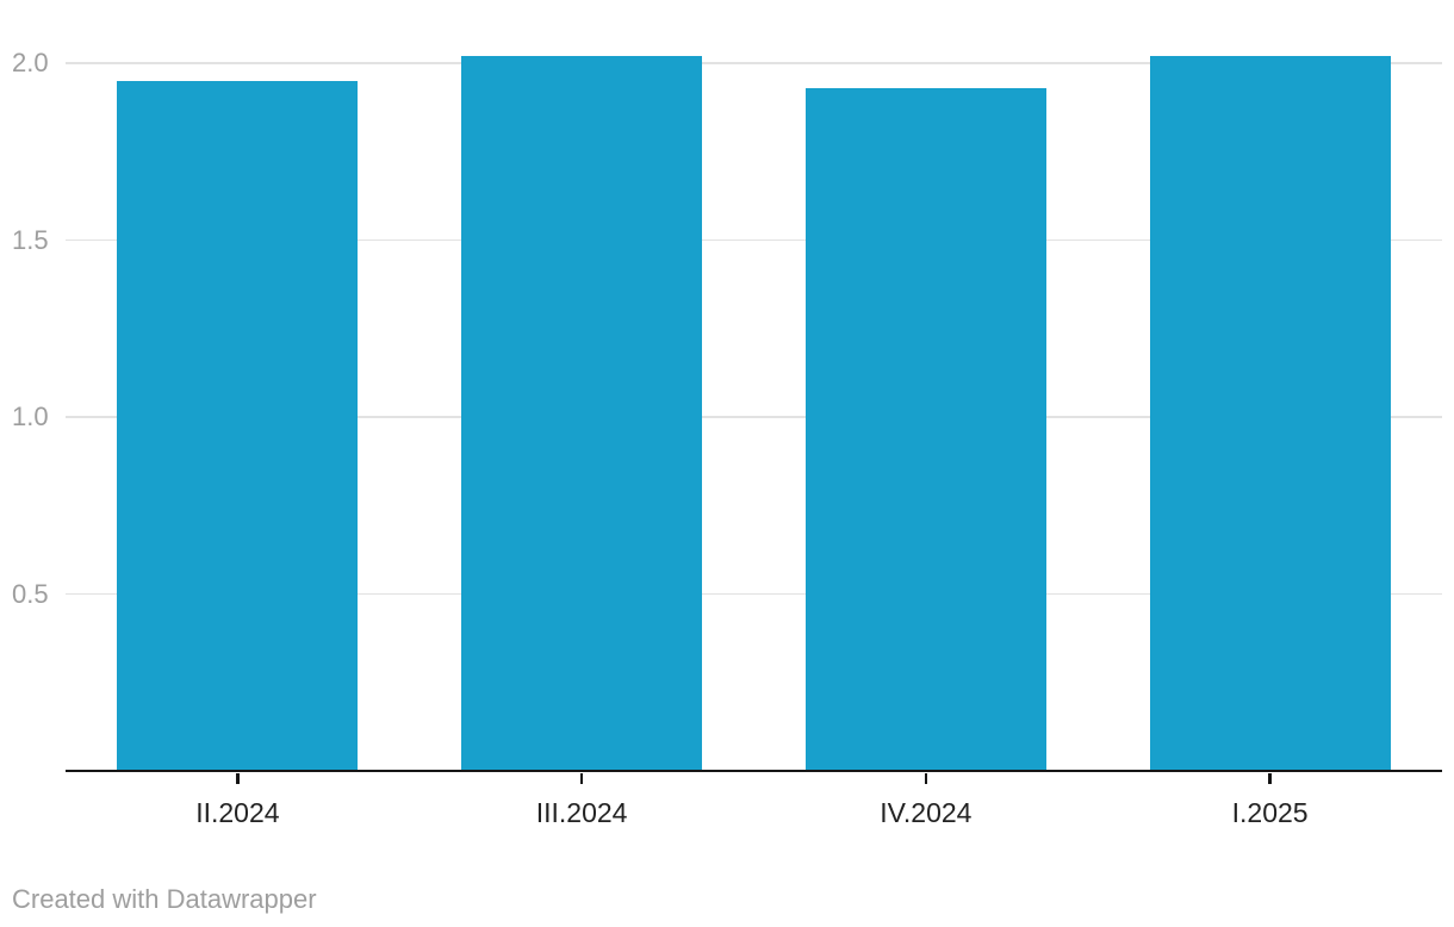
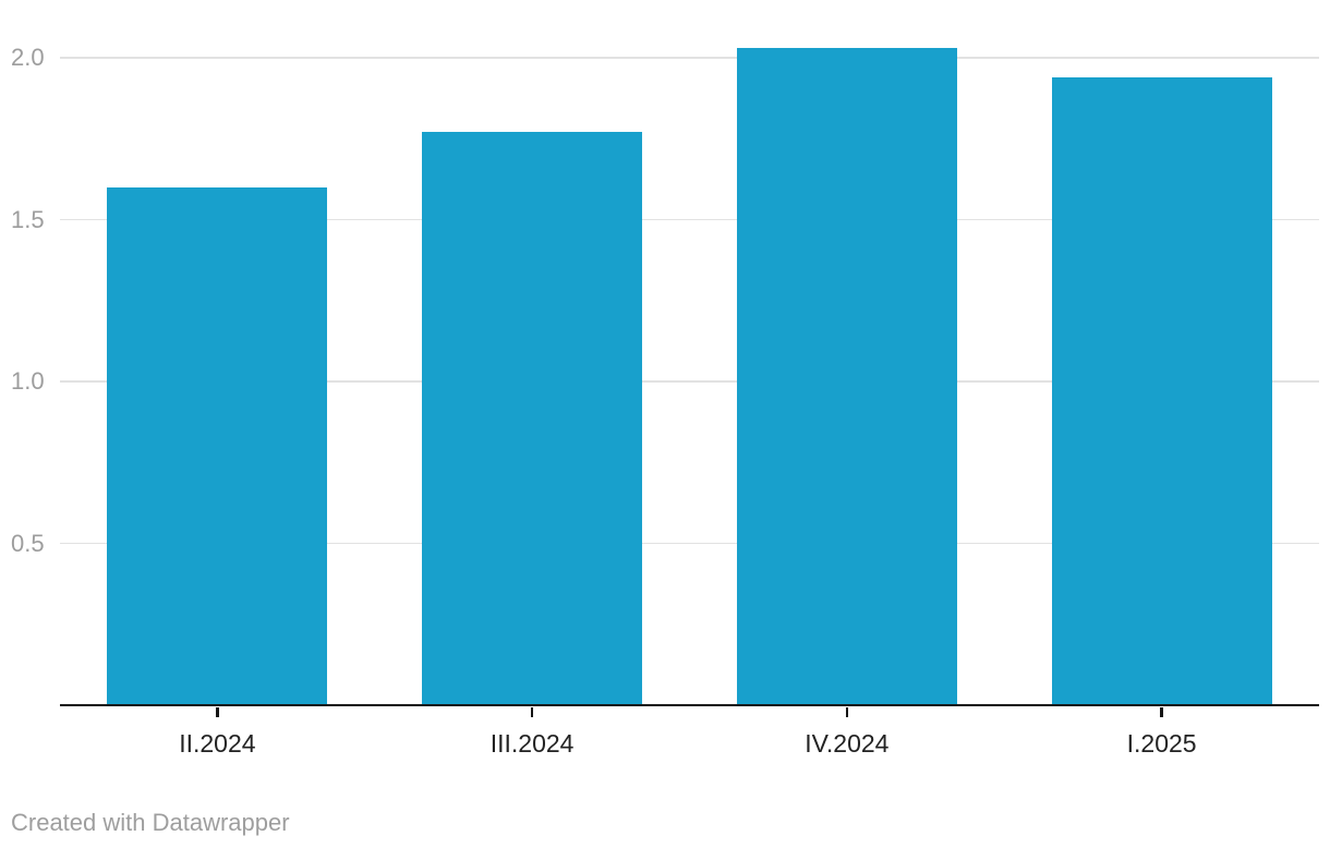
II.2024: 1.95 -> 1.60
III.2024: 2.02 -> 1.77
IV.2024: 1.93 -> 2.03
I.2025: 2.02 -> 1.94
